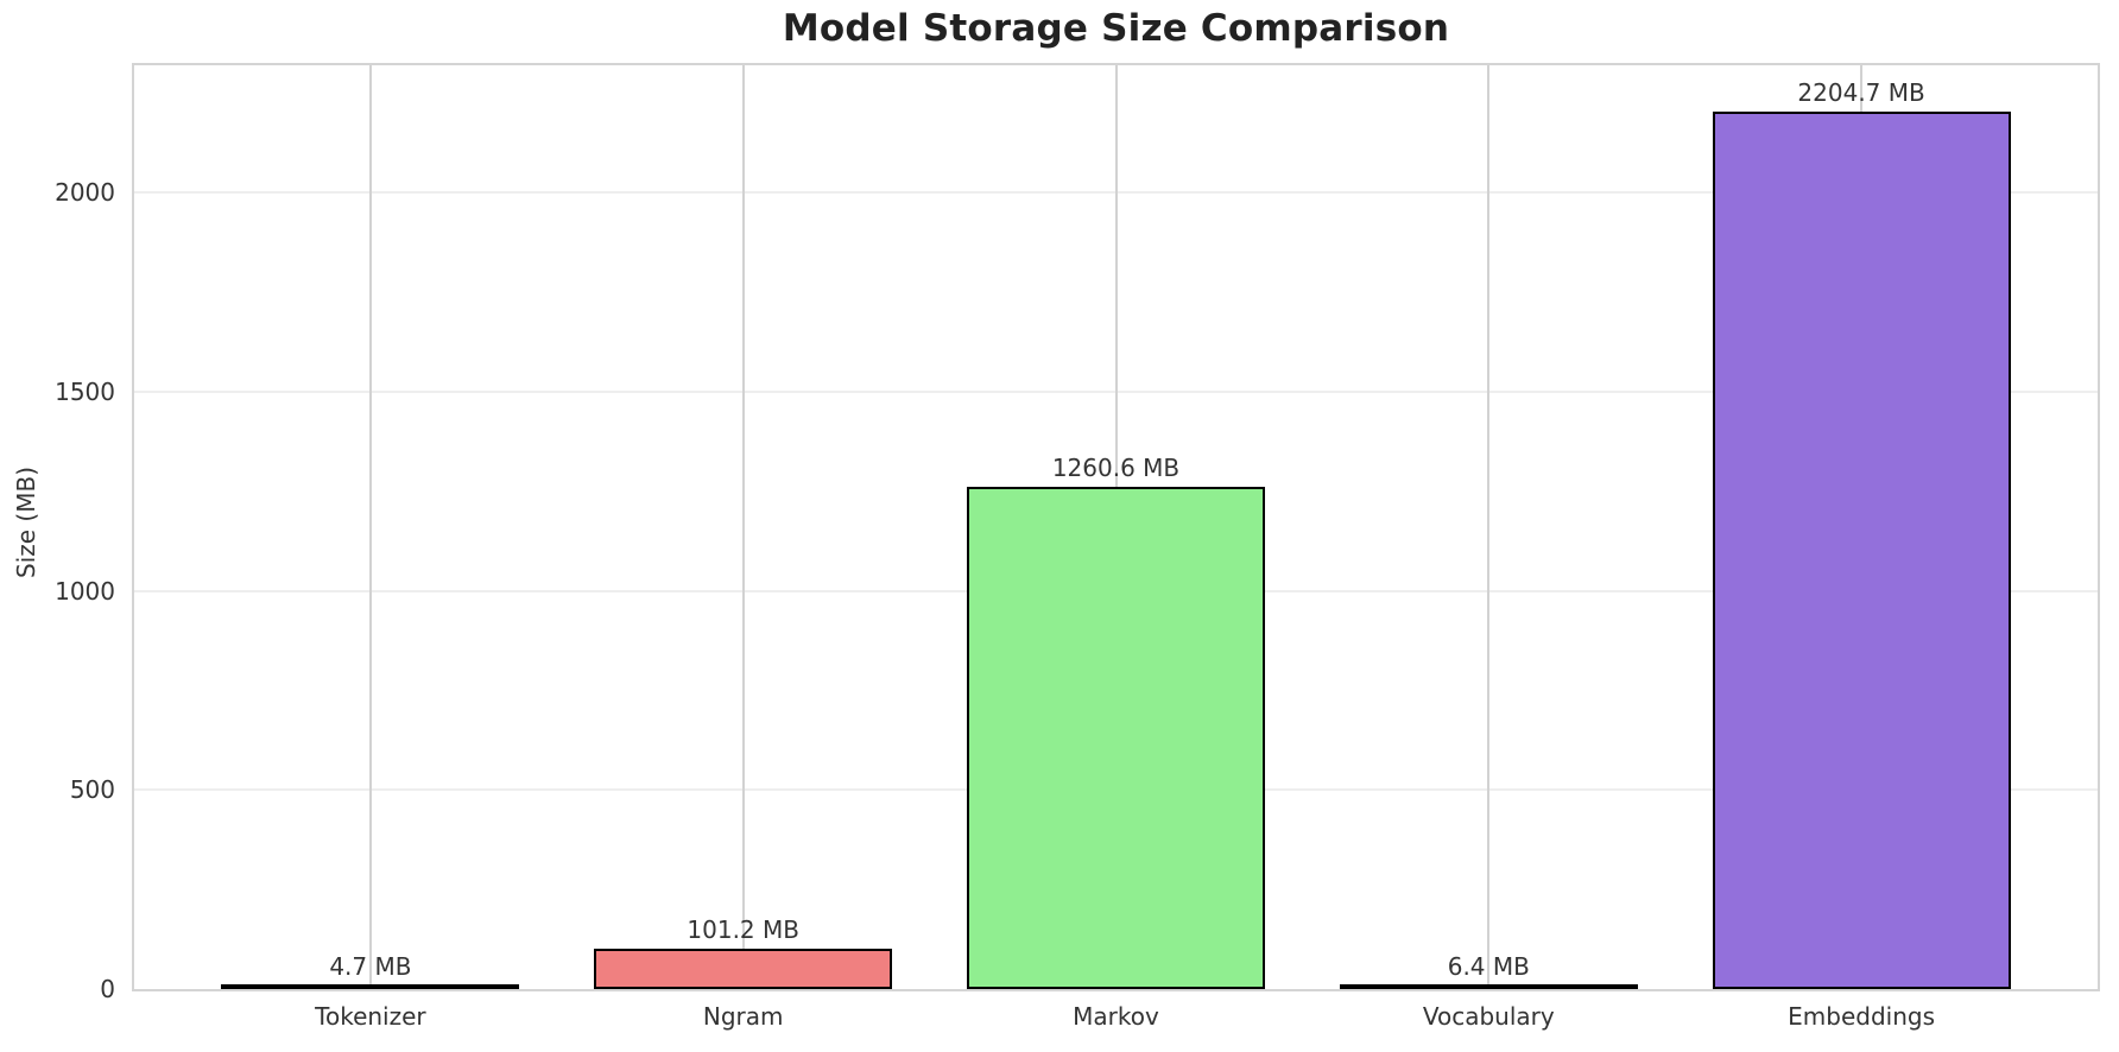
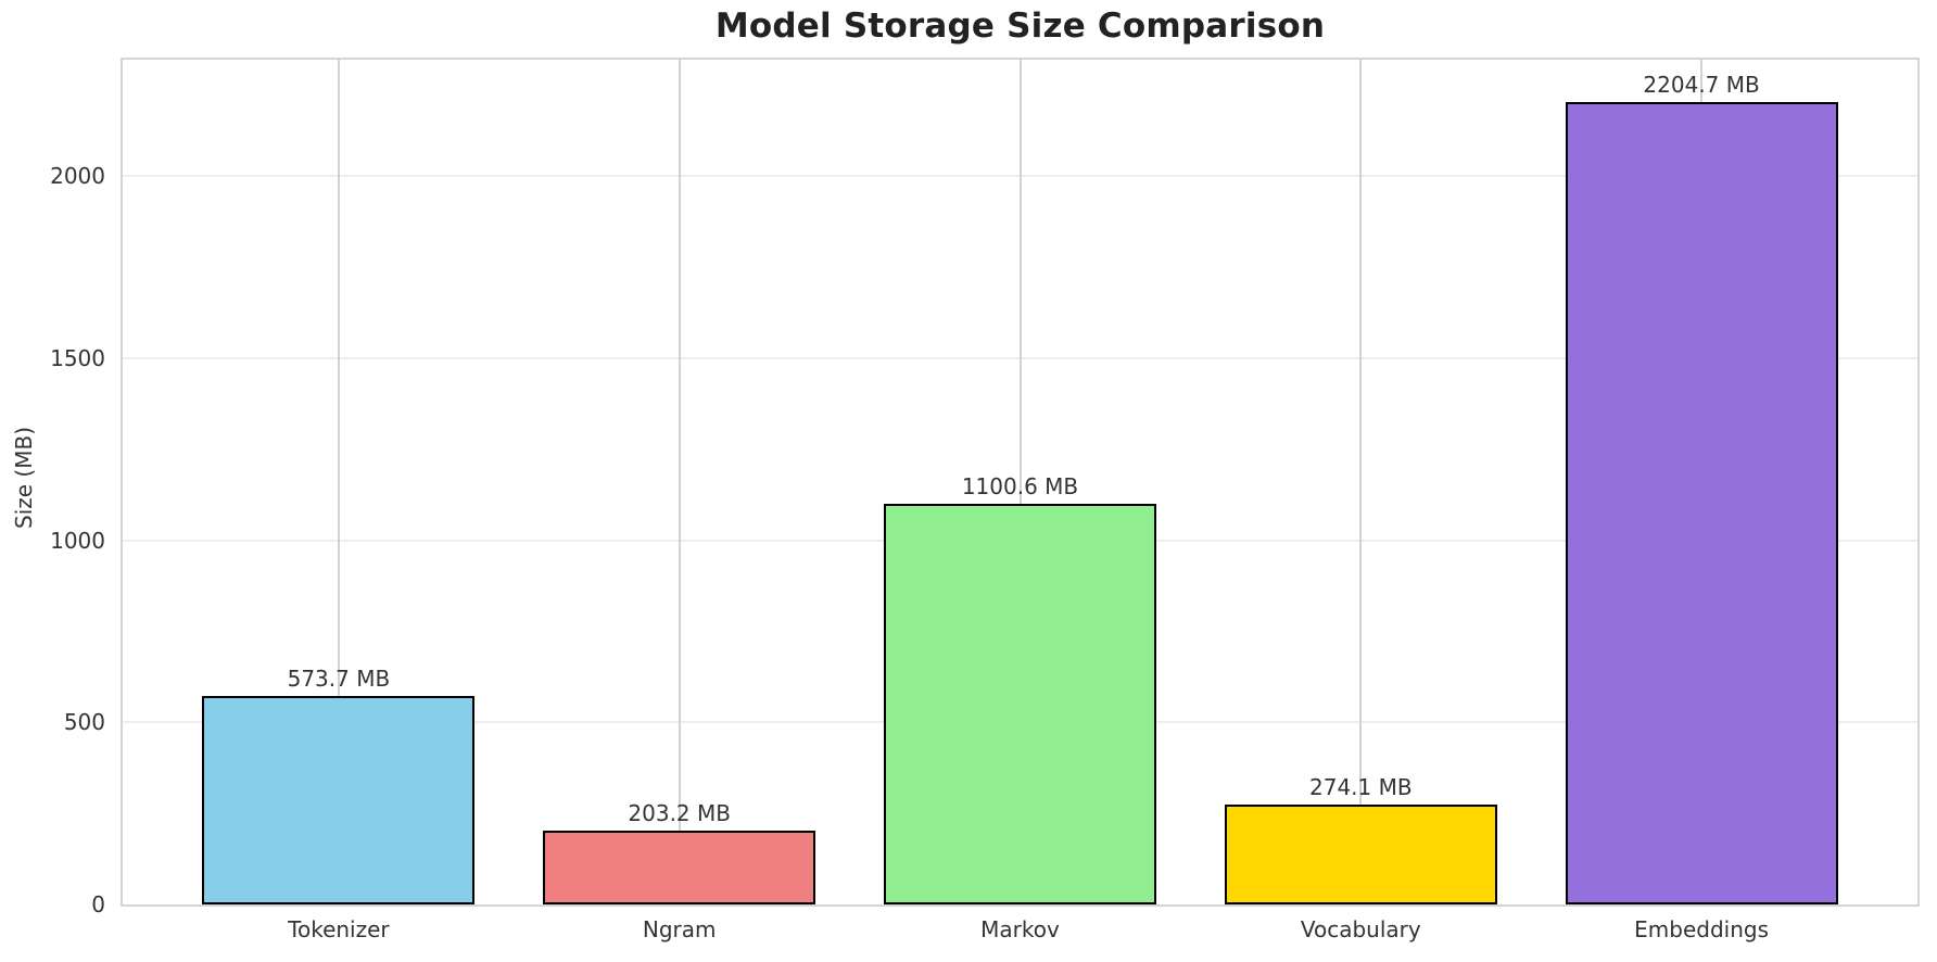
Tokenizer: 4.7 -> 573.7
Ngram: 101.2 -> 203.2
Markov: 1260.6 -> 1100.6
Vocabulary: 6.4 -> 274.1
